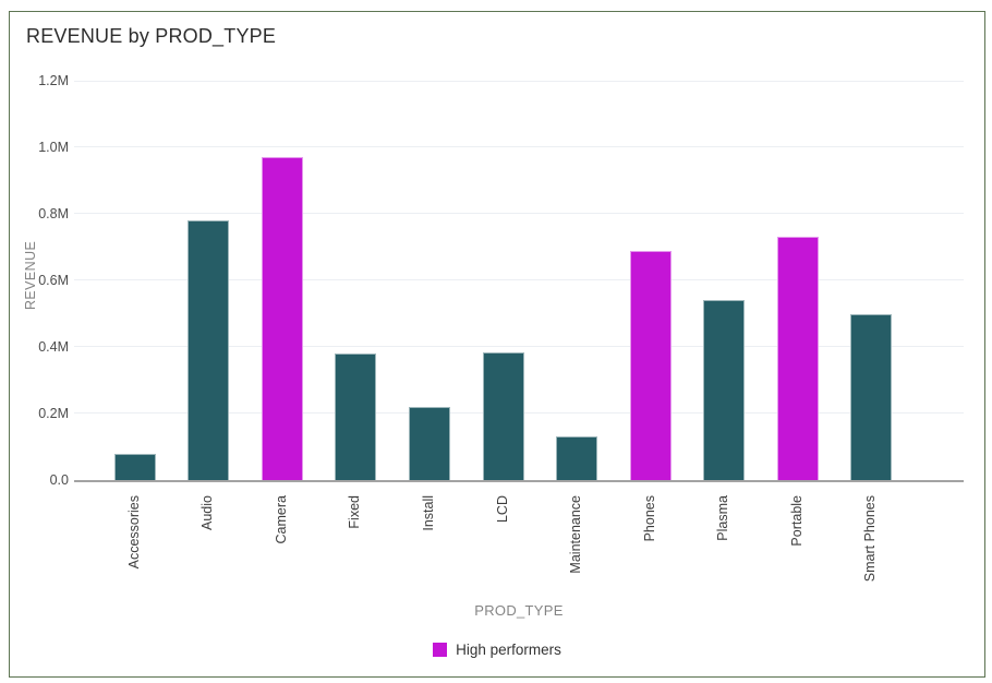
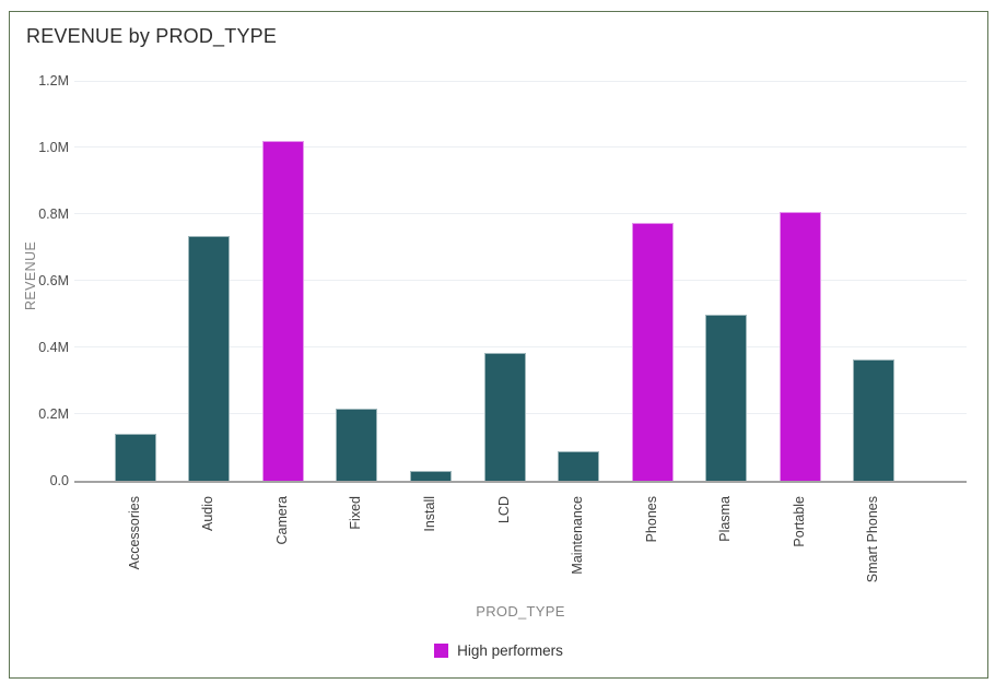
Accessories: 0.08M -> 0.14M
Audio: 0.78M -> 0.74M
Camera: 0.97M -> 1.02M
Fixed: 0.38M -> 0.22M
Install: 0.22M -> 0.03M
Maintenance: 0.13M -> 0.09M
Phones: 0.69M -> 0.78M
Plasma: 0.54M -> 0.50M
Portable: 0.73M -> 0.80M
Smart Phones: 0.50M -> 0.36M
